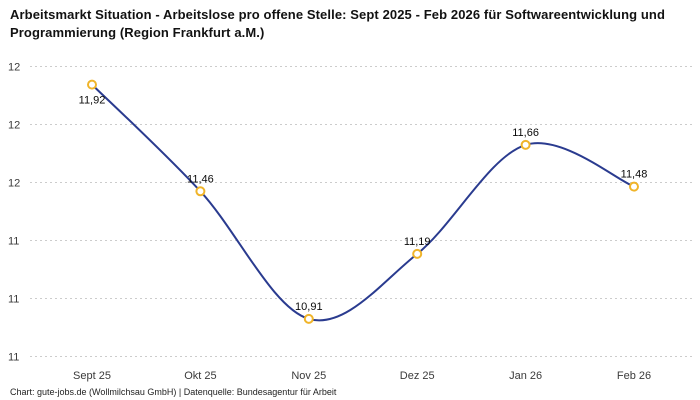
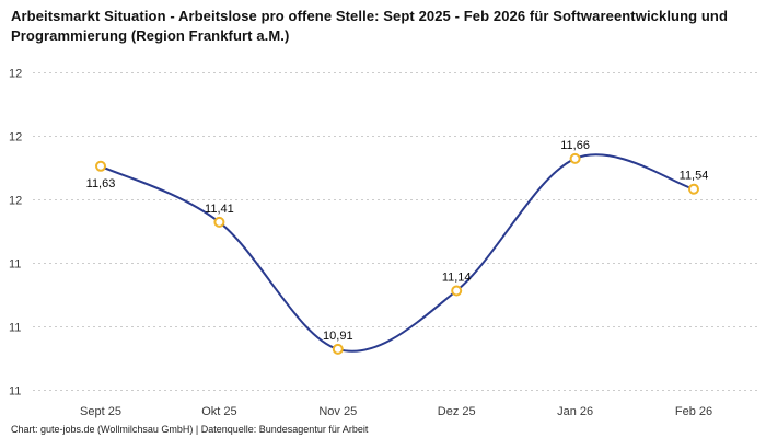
Sept 25: 11,92 -> 11,63
Okt 25: 11,46 -> 11,41
Dez 25: 11,19 -> 11,14
Feb 26: 11,48 -> 11,54
